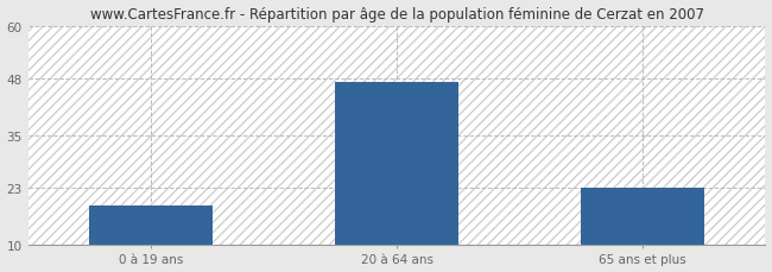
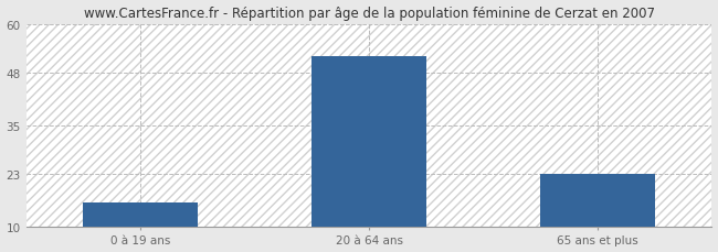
0 à 19 ans: 19 -> 16
20 à 64 ans: 47 -> 52
